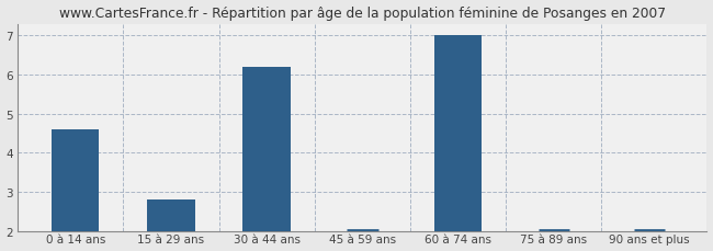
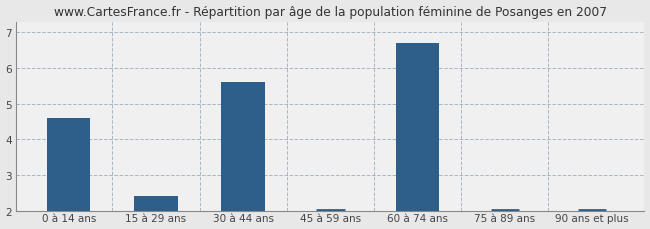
15 à 29 ans: 2.8 -> 2.4
30 à 44 ans: 6.2 -> 5.6
60 à 74 ans: 7.0 -> 6.7
